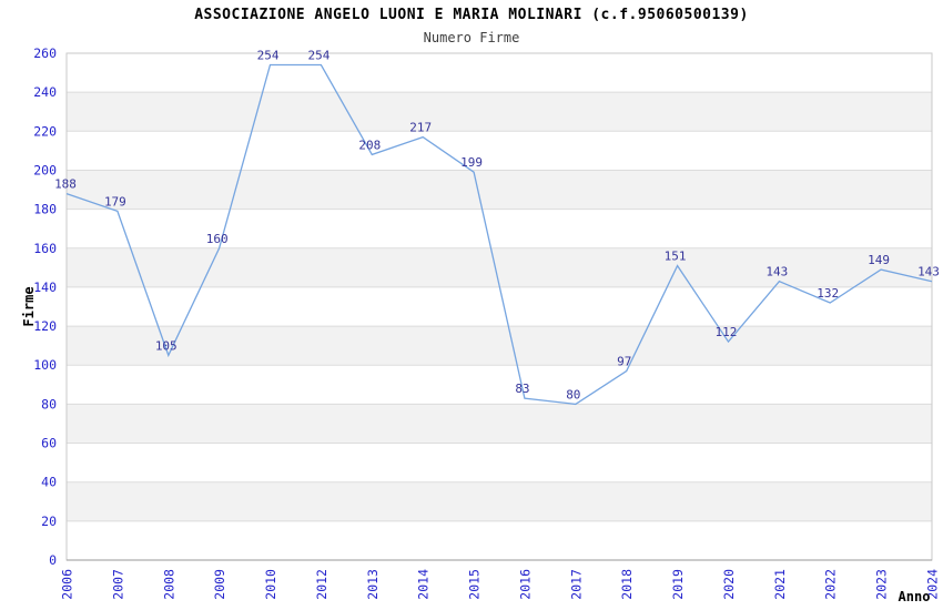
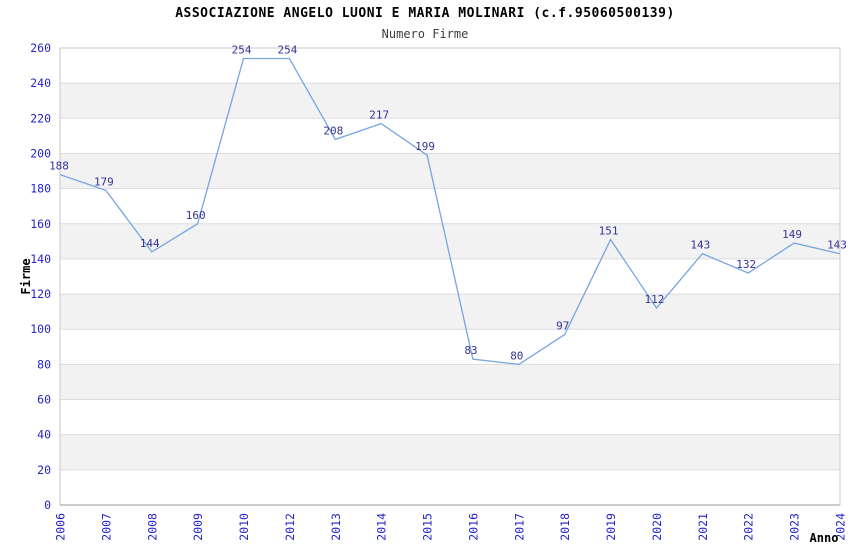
2008: 105 -> 144
